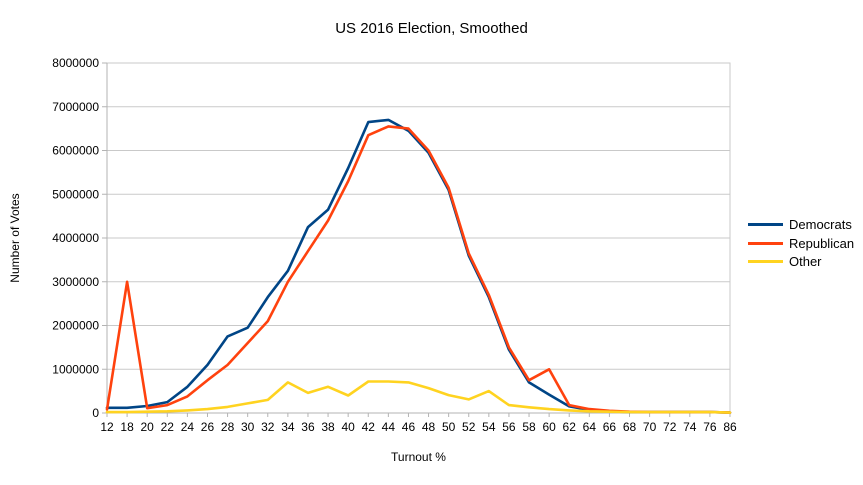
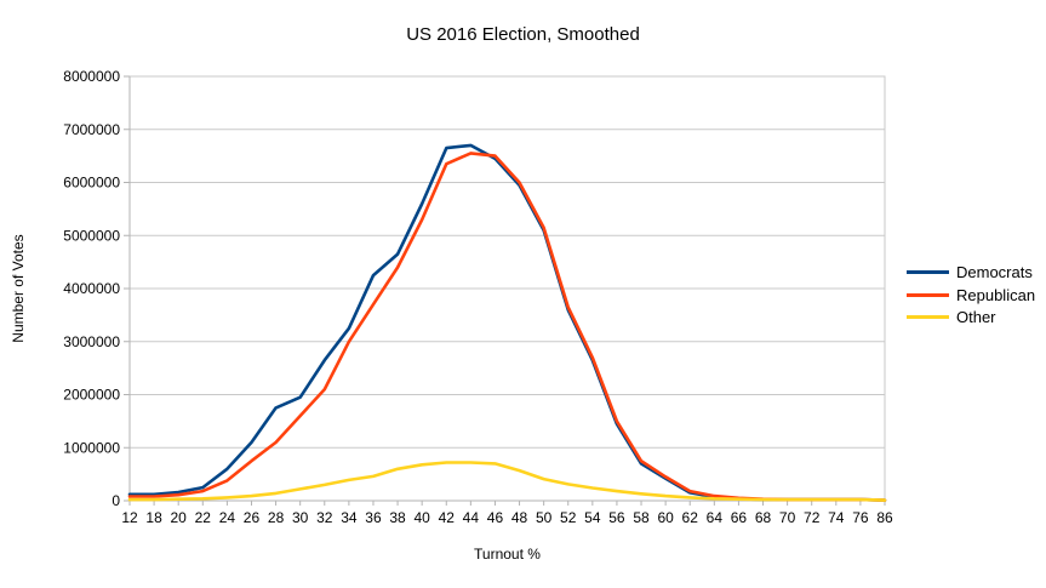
Republican/18: 3000000 -> 100000
Other/34: 700000 -> 400000
Other/40: 400000 -> 700000
Other/54: 500000 -> 200000
Republican/60: 1000000 -> 400000
